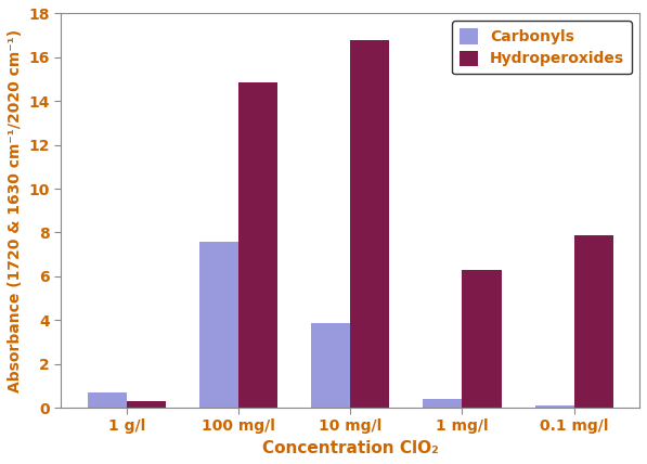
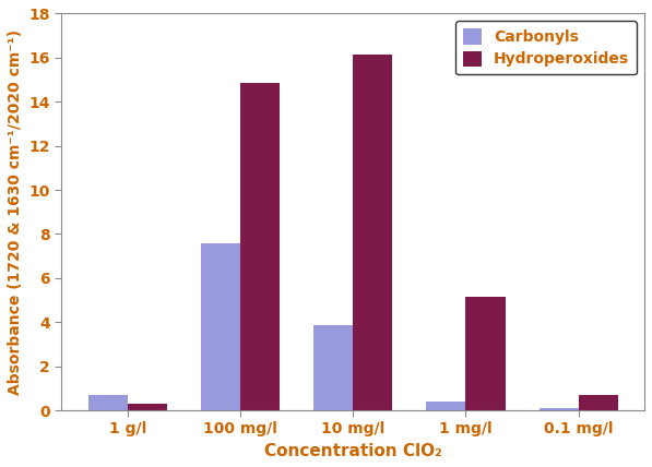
Hydroperoxides/10 mg/l: 16.80 -> 16.15
Hydroperoxides/1 mg/l: 6.30 -> 5.15
Hydroperoxides/0.1 mg/l: 7.85 -> 0.72
